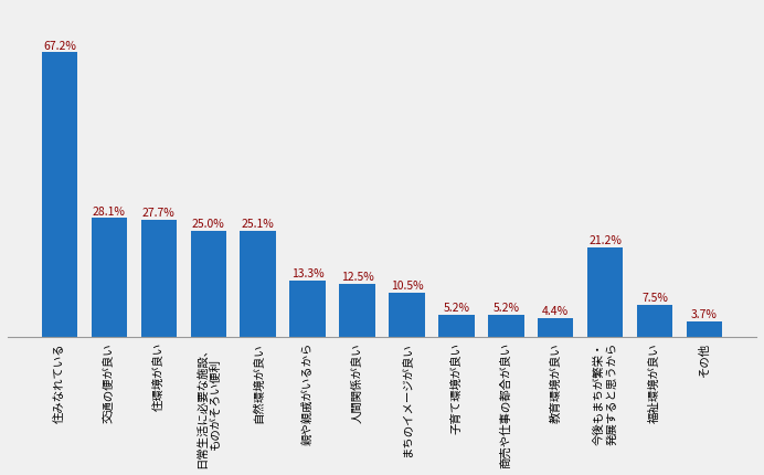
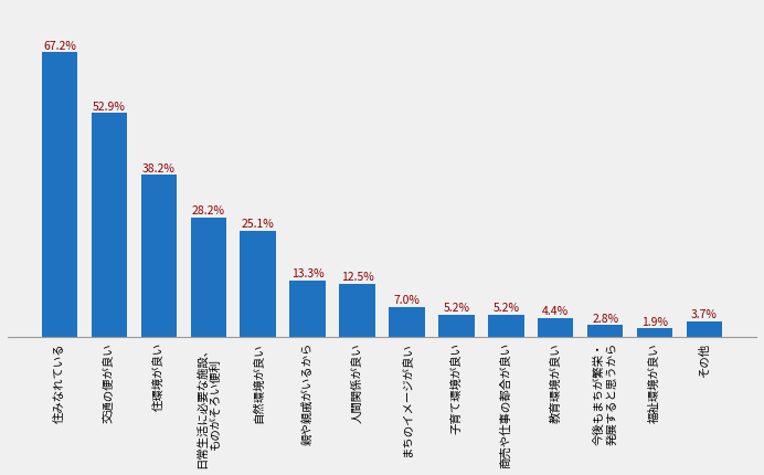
交通の便が良い: 28.1% -> 52.9%
住環境が良い: 27.7% -> 38.2%
日常生活に必要な施設、 ものがそろい便利: 25.0% -> 28.2%
まちのイメージが良い: 10.5% -> 7.0%
今後もまちが繁栄・ 発展すると思うから: 21.2% -> 2.8%
福祉環境が良い: 7.5% -> 1.9%
